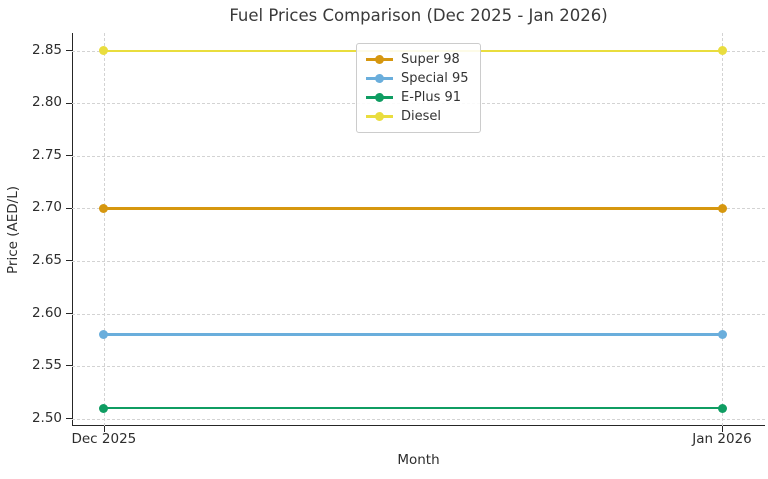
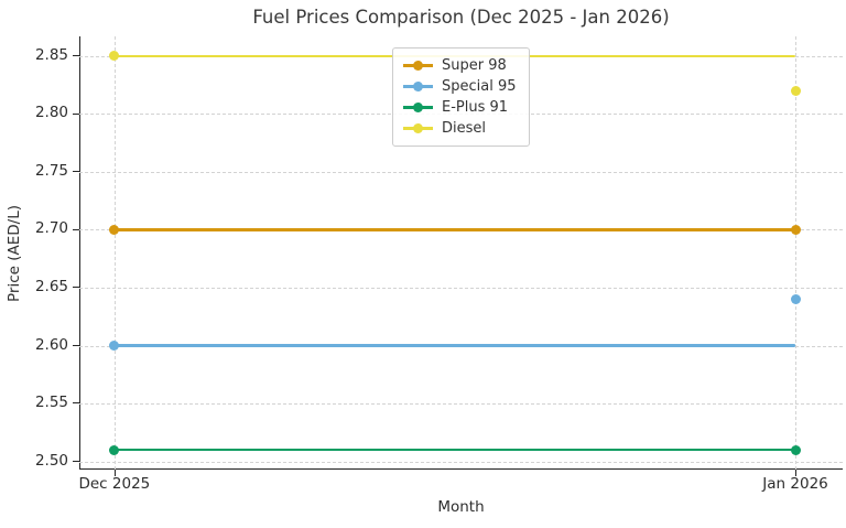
Special 95/Dec 2025: 2.58 -> 2.60
Special 95/Jan 2026: 2.58 -> 2.64
Diesel/Jan 2026: 2.85 -> 2.82
